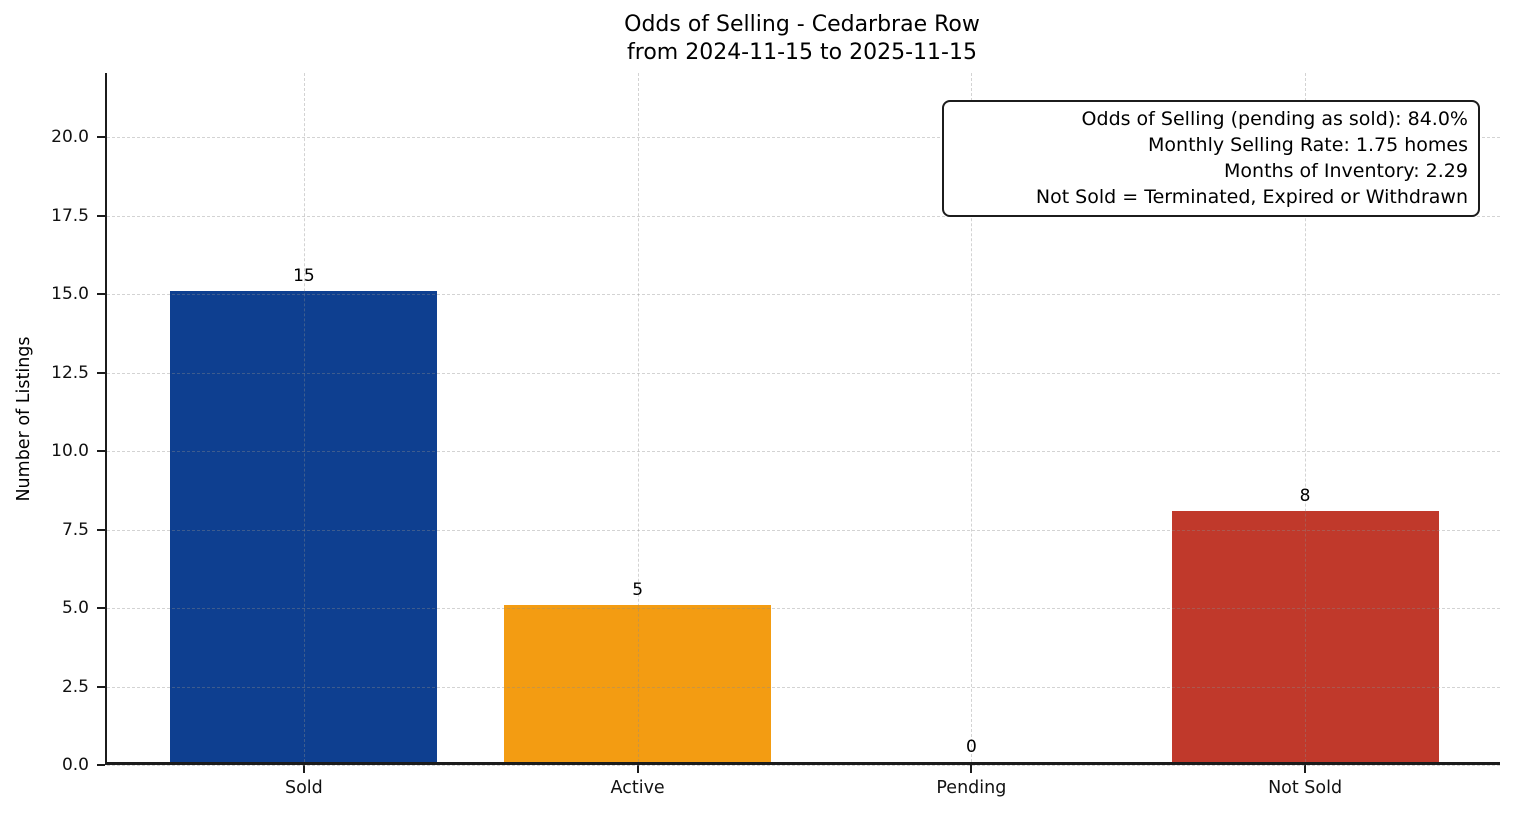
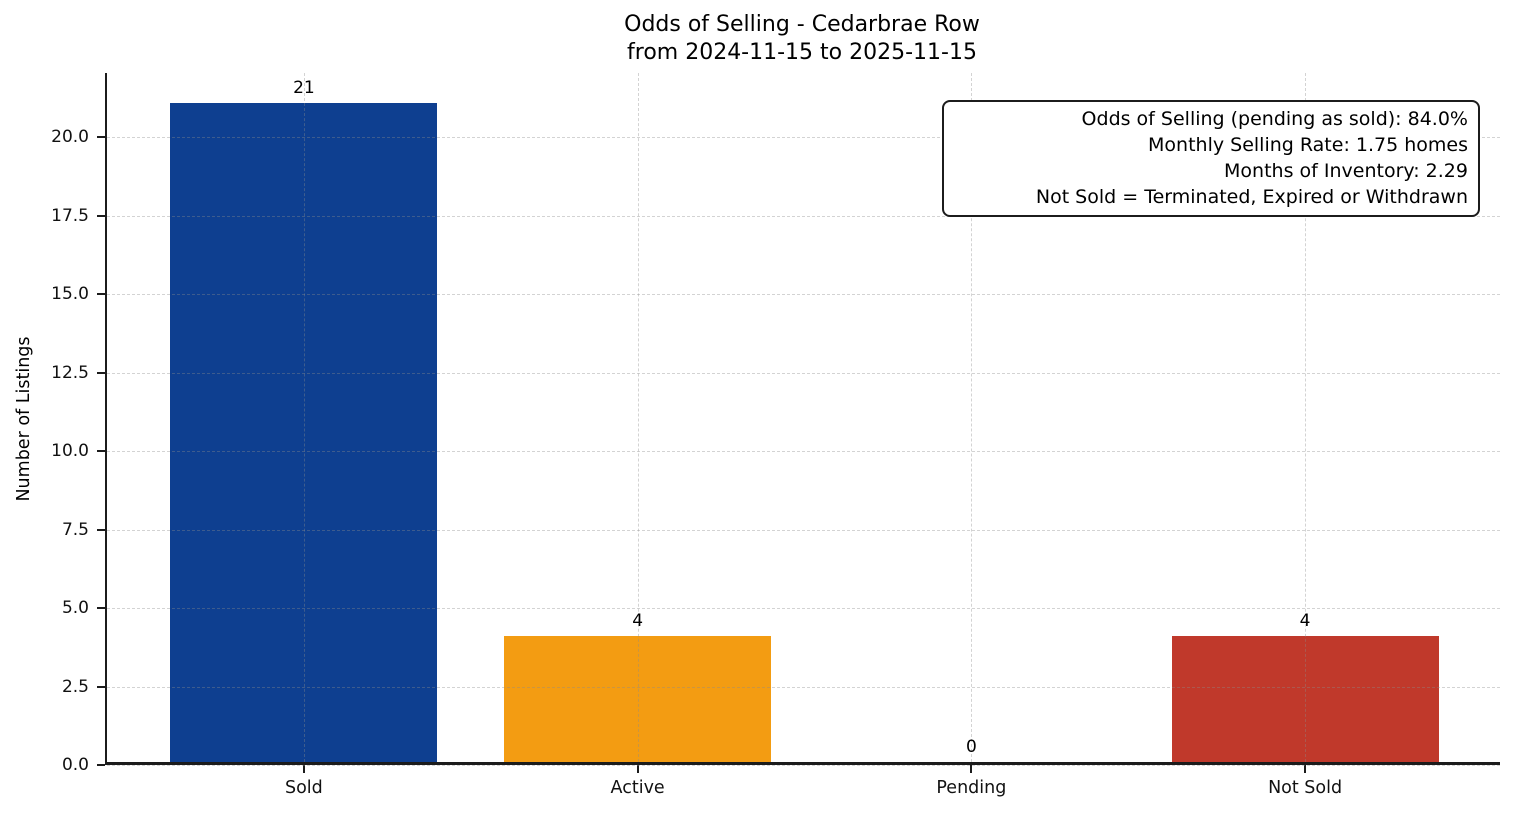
Sold: 15 -> 21
Active: 5 -> 4
Not Sold: 8 -> 4
